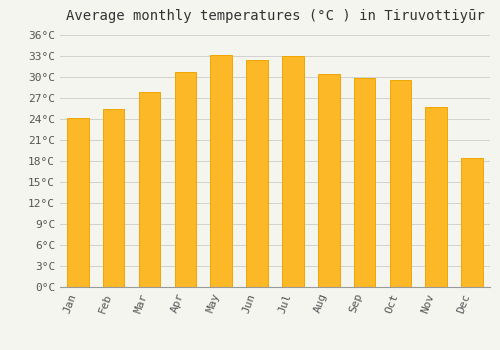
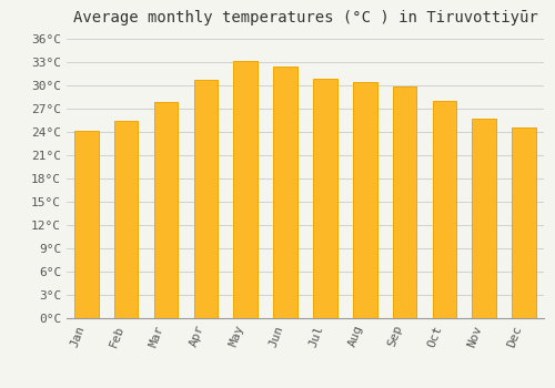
Jul: 33.0°C -> 30.8°C
Oct: 29.6°C -> 28.0°C
Dec: 18.4°C -> 24.6°C
